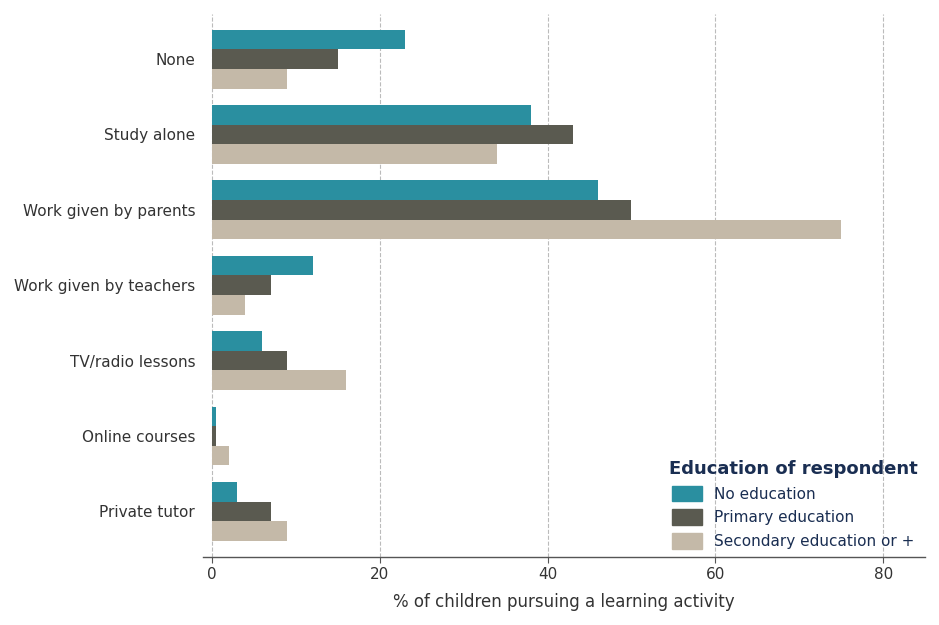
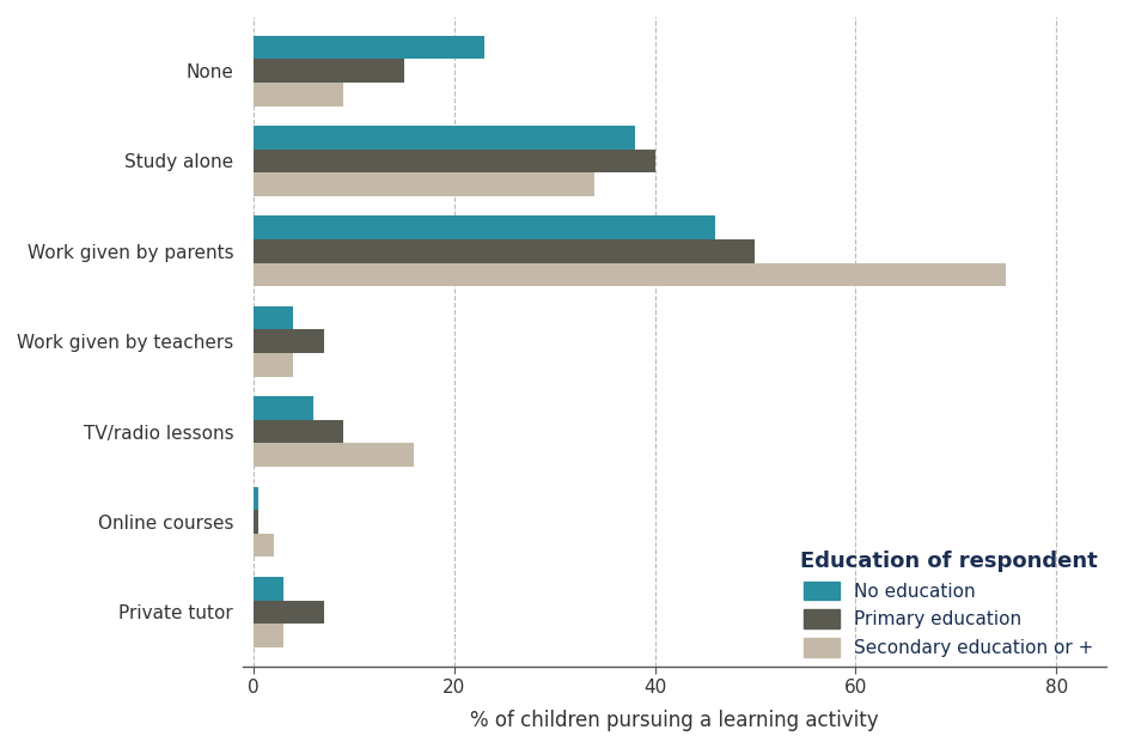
Primary education/Study alone: 43.0 -> 40.0
No education/Work given by teachers: 12.0 -> 4.0
Secondary education or +/Private tutor: 9 -> 3
